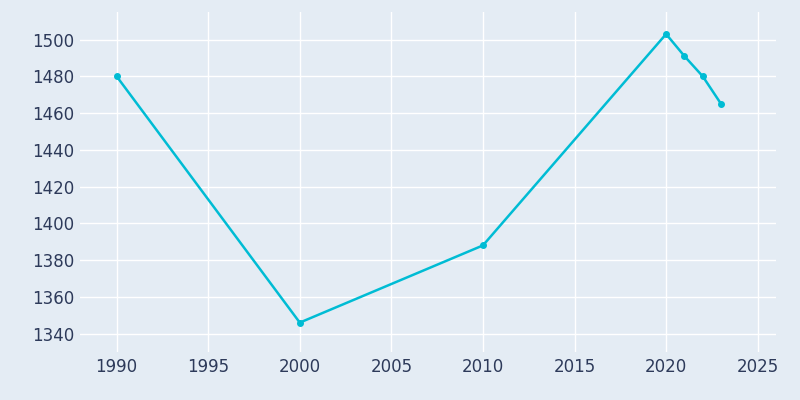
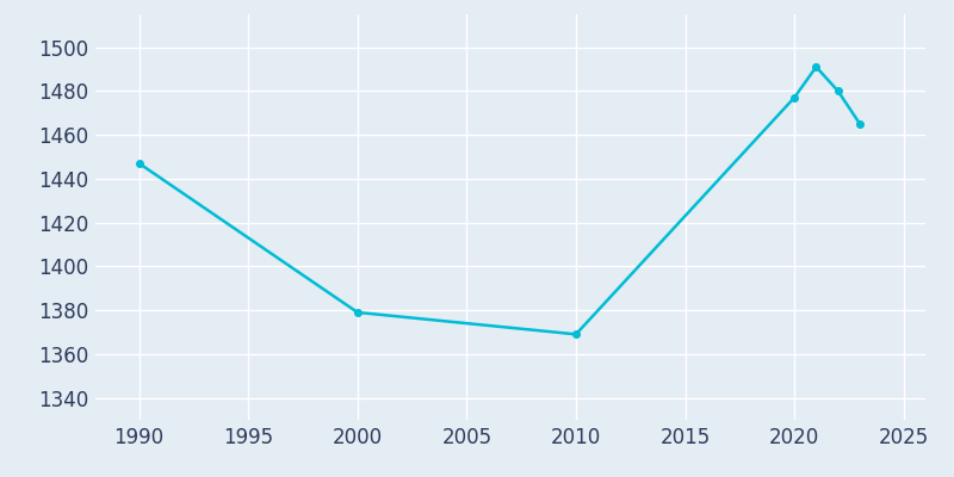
1990: 1480 -> 1447
2000: 1346 -> 1379
2010: 1388 -> 1369
2020: 1503 -> 1477
